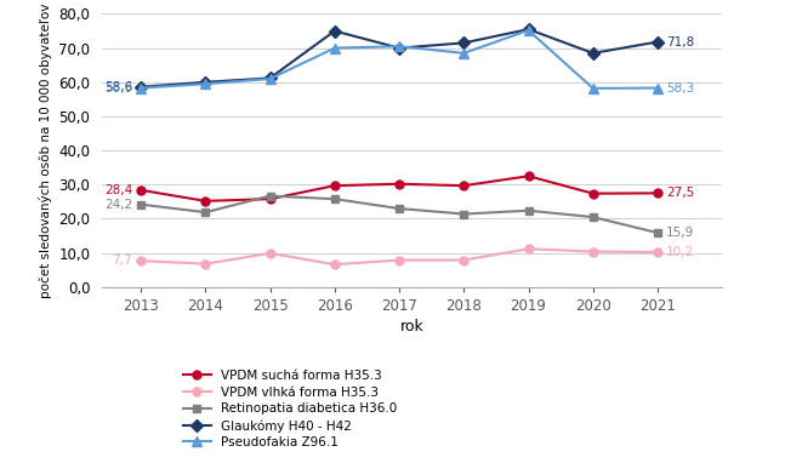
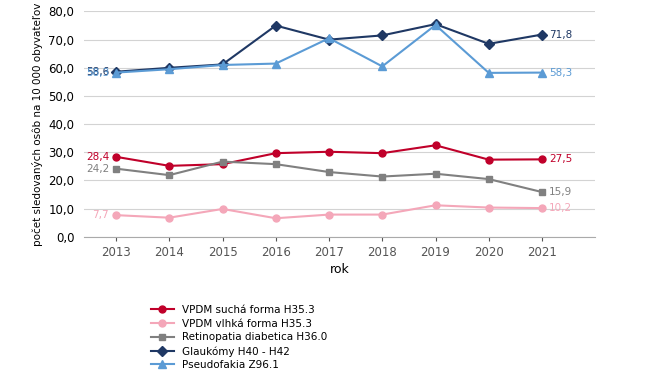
Pseudofakia Z96.1/2016: 70,0 -> 61,5
Pseudofakia Z96.1/2018: 68,5 -> 60,5
